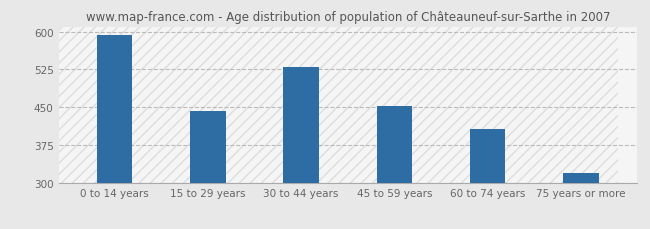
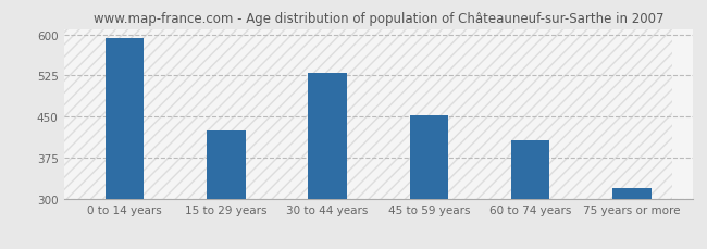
15 to 29 years: 443 -> 424
